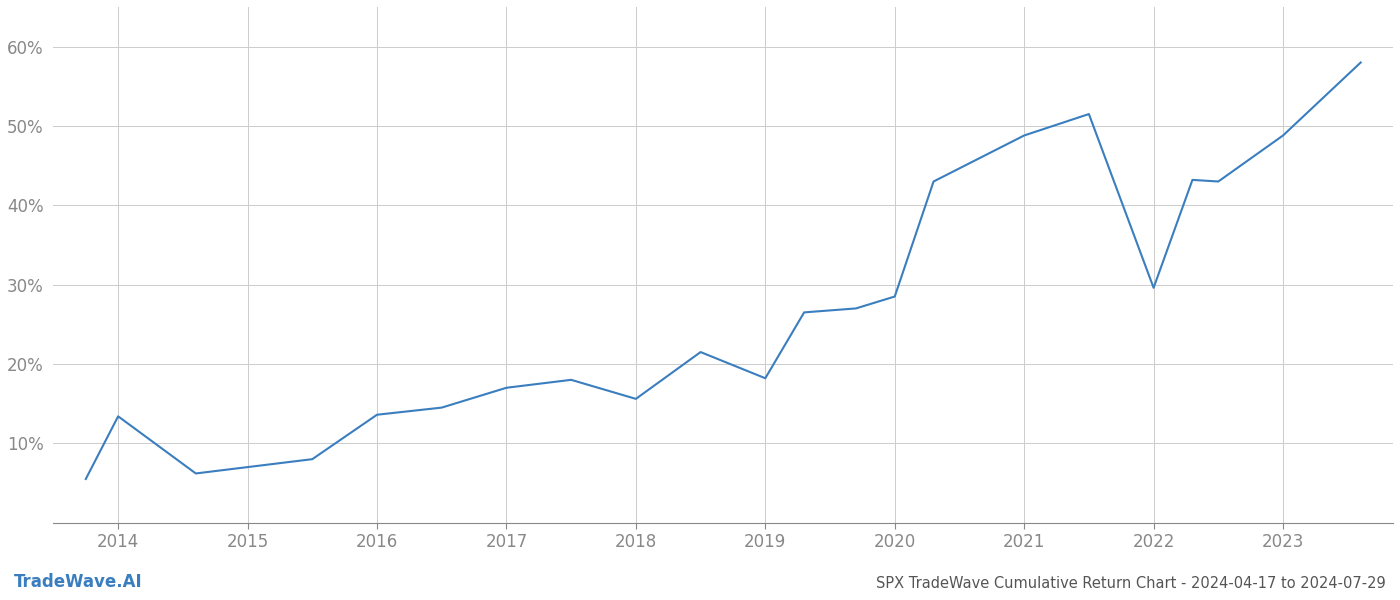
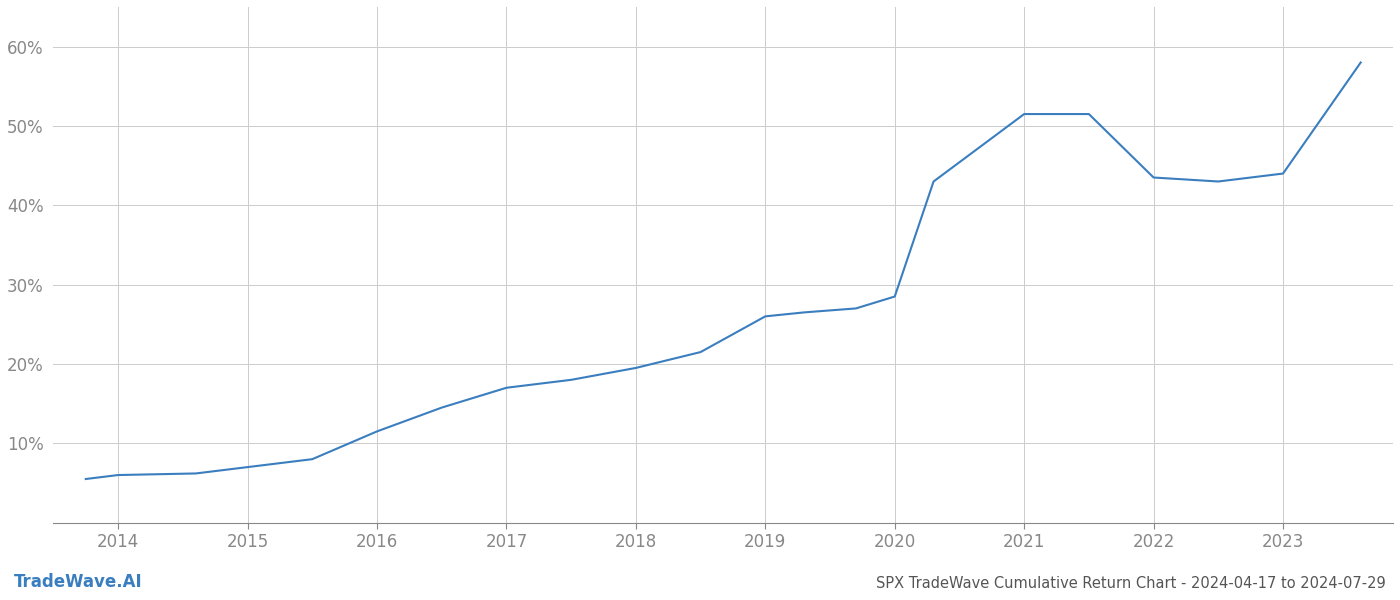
2014: 13.4% -> 6.0%
2016: 13.6% -> 11.5%
2018: 15.6% -> 19.5%
2019: 18.2% -> 26.0%
2021: 48.8% -> 51.5%
2022: 29.6% -> 43.5%
2023: 48.8% -> 44.0%
